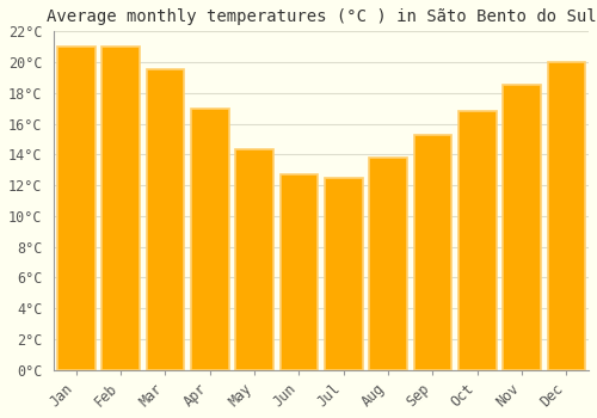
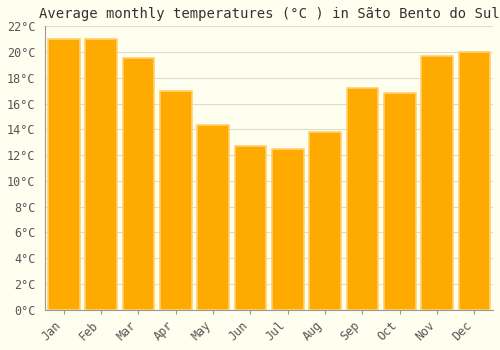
Sep: 15.3°C -> 17.2°C
Nov: 18.5°C -> 19.7°C
